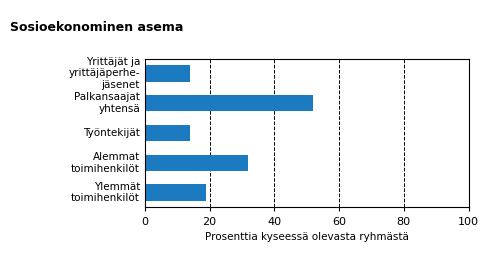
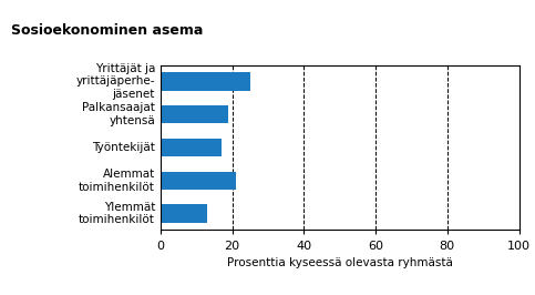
Yrittäjät ja yrittäjäperhe- jäsenet: 14 -> 25
Palkansaajat yhtensä: 52 -> 19
Työntekijät: 14 -> 17
Alemmat toimihenkilöt: 32 -> 21
Ylemmät toimihenkilöt: 19 -> 13
